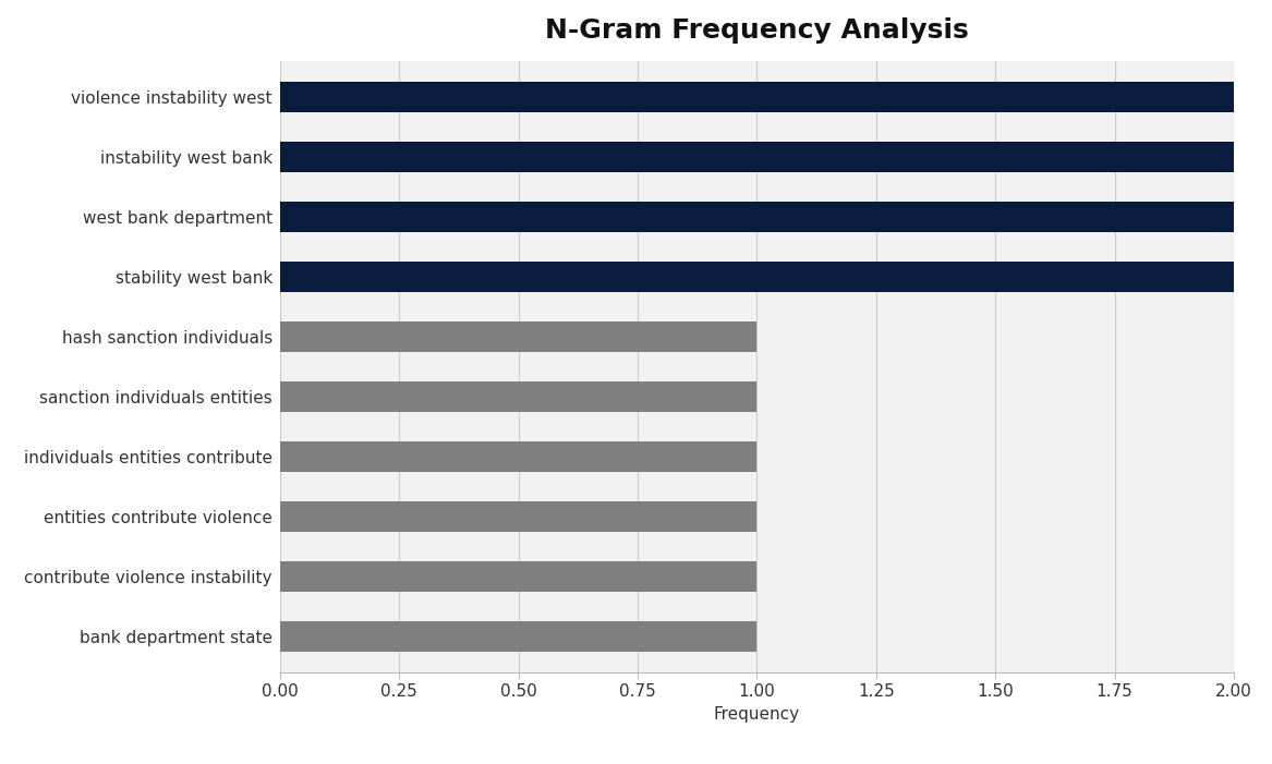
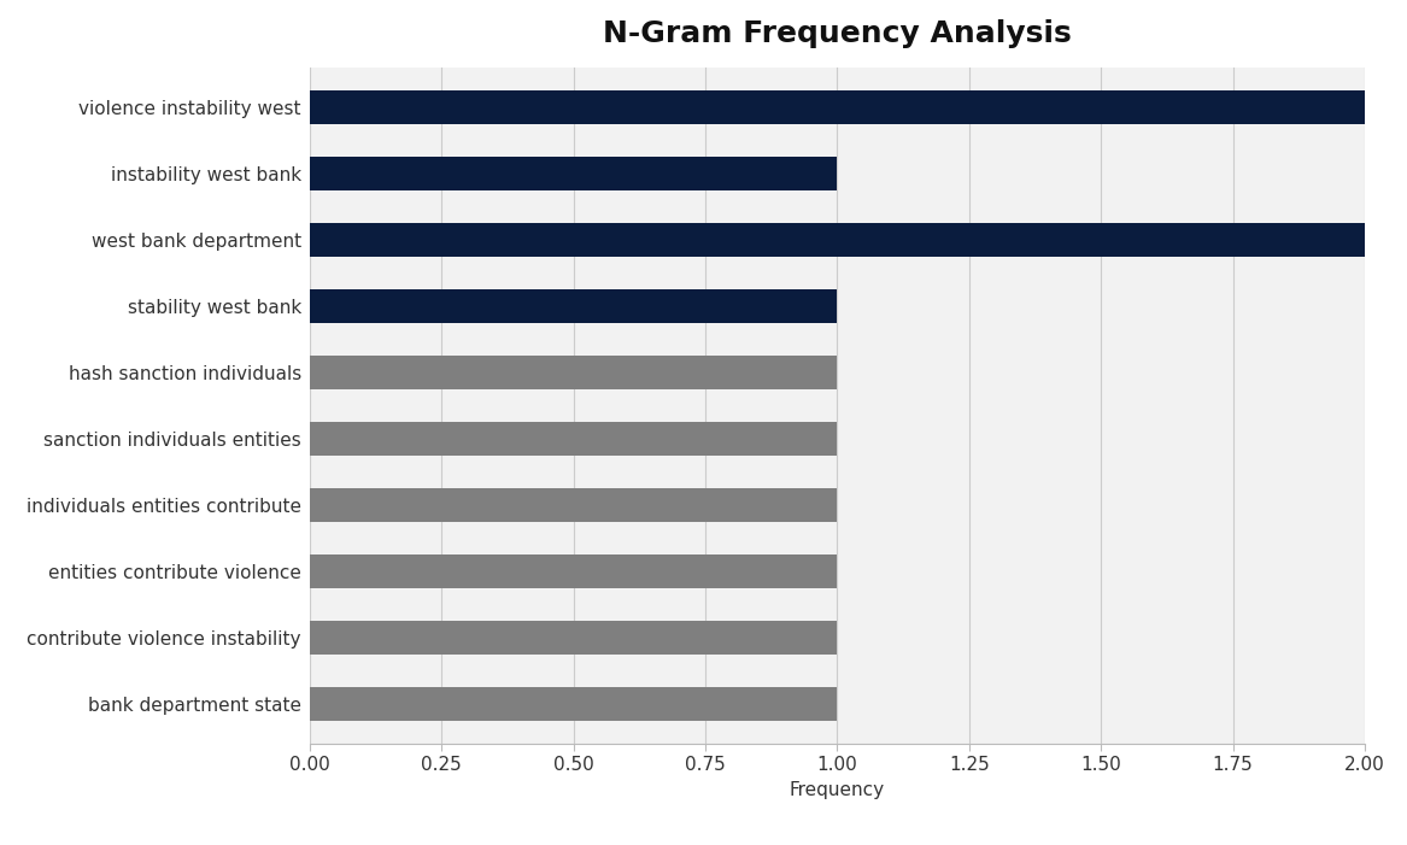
instability west bank: 2 -> 1
stability west bank: 2 -> 1
